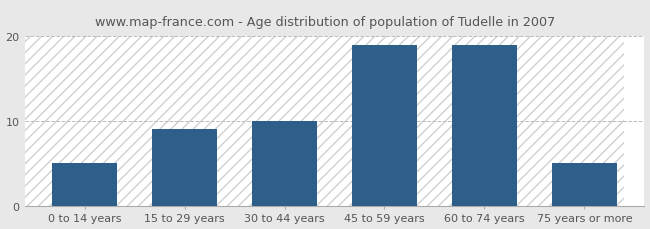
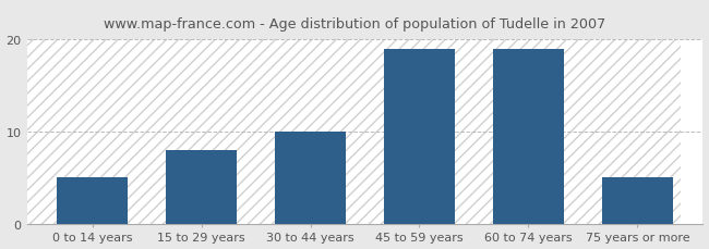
15 to 29 years: 9 -> 8
